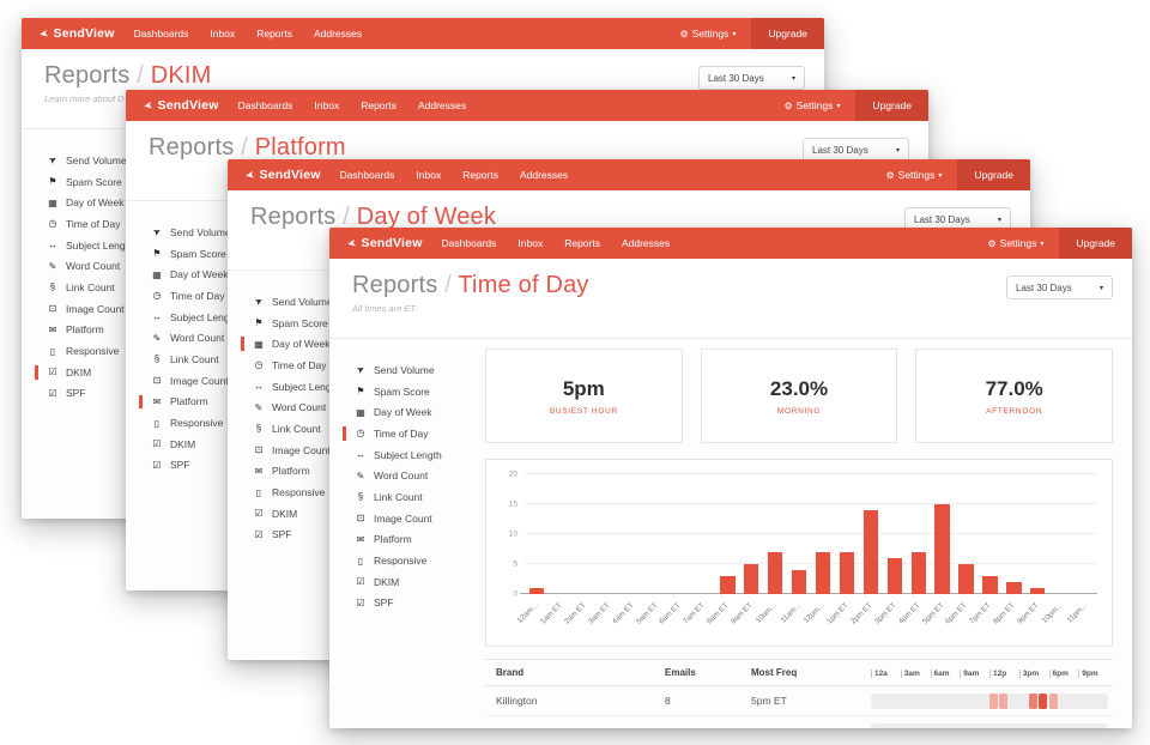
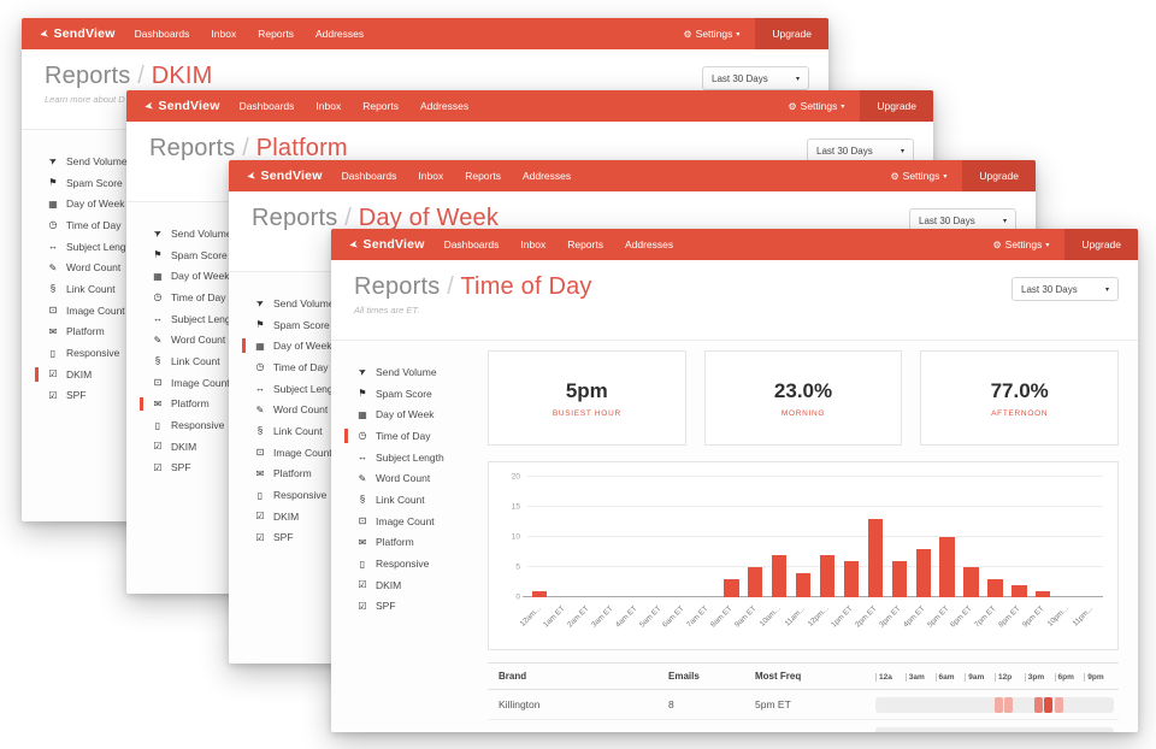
1pm ET: 7 -> 6
2pm ET: 14 -> 13
4pm ET: 7 -> 8
5pm ET: 15 -> 10
